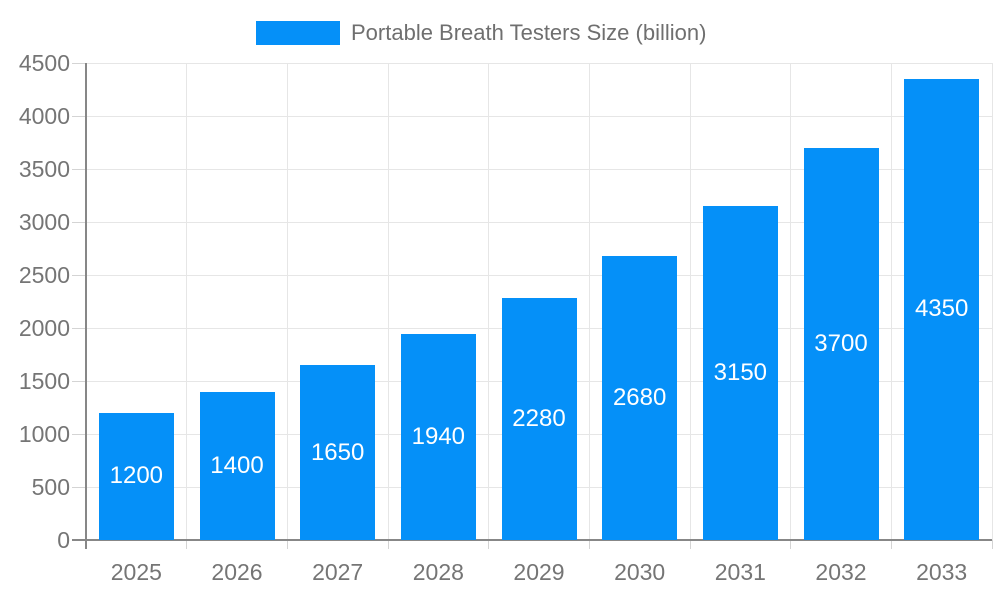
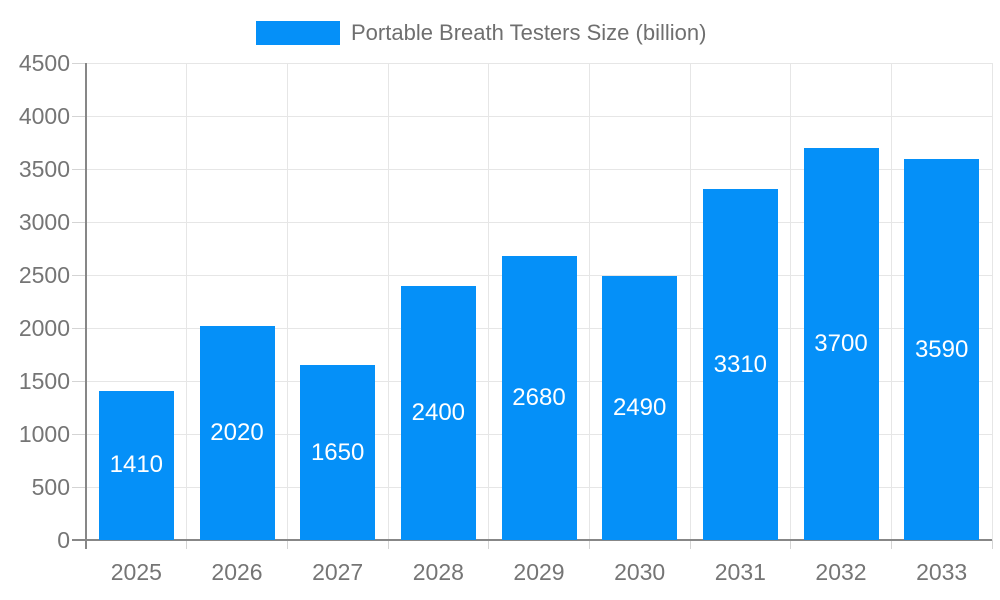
2025: 1200 -> 1410
2026: 1400 -> 2020
2028: 1940 -> 2400
2029: 2280 -> 2680
2030: 2680 -> 2490
2031: 3150 -> 3310
2033: 4350 -> 3590
